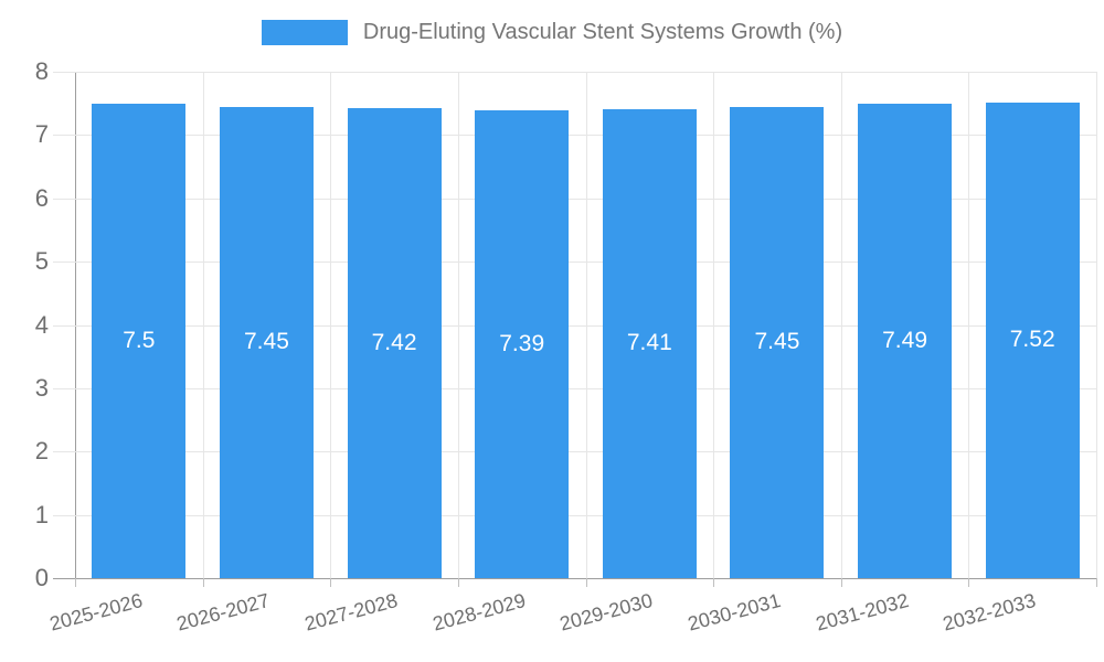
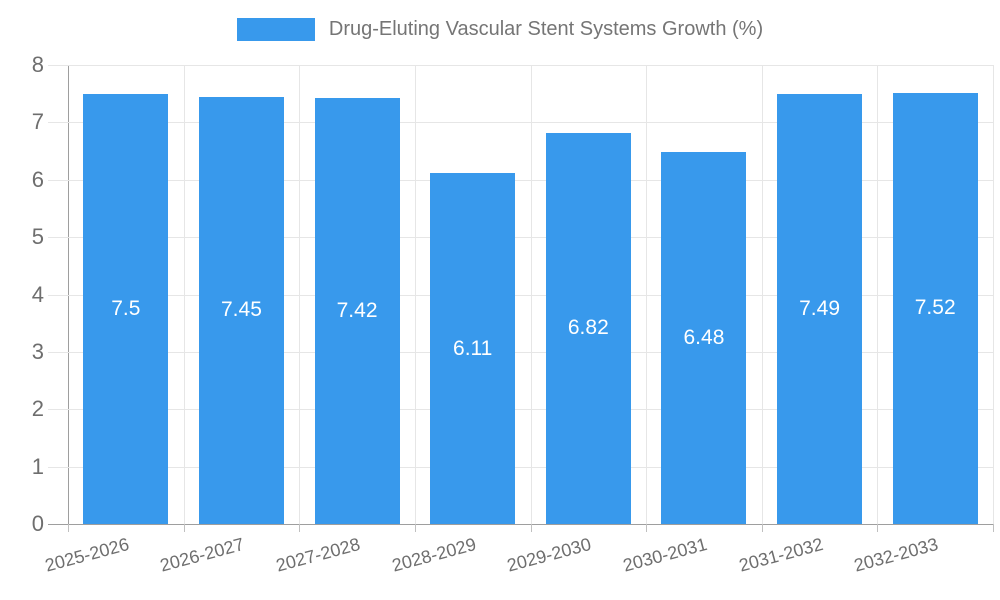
2028-2029: 7.39 -> 6.11
2029-2030: 7.41 -> 6.82
2030-2031: 7.45 -> 6.48
